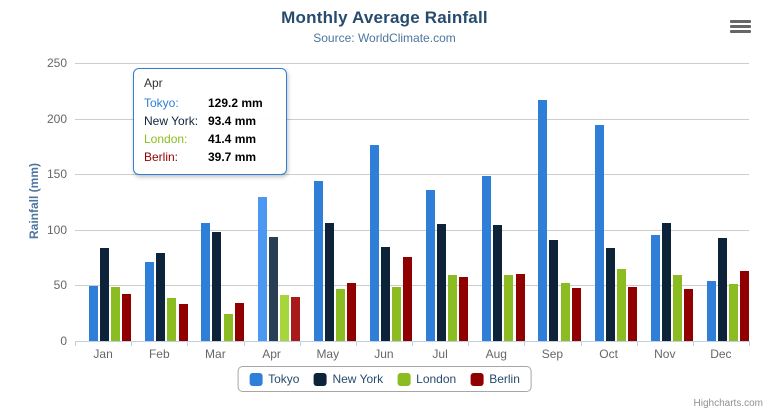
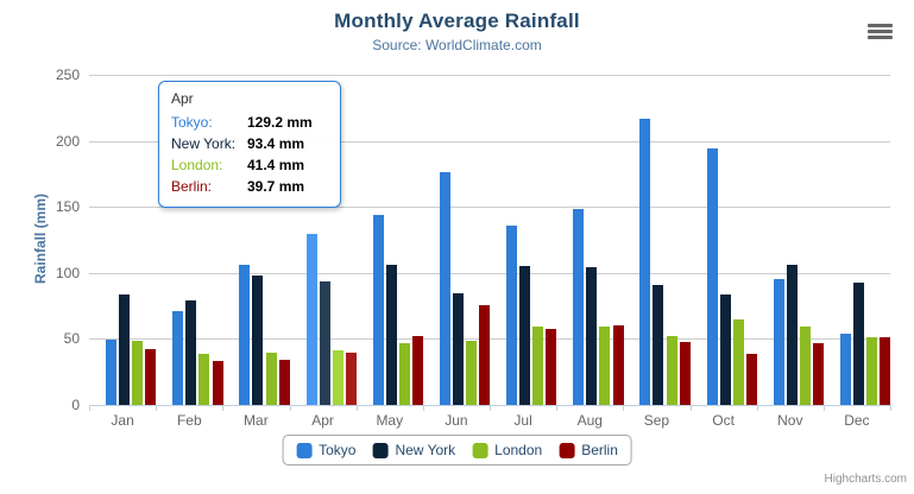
London/Mar: 24 -> 39
Berlin/Oct: 49 -> 39
Berlin/Dec: 63 -> 51
